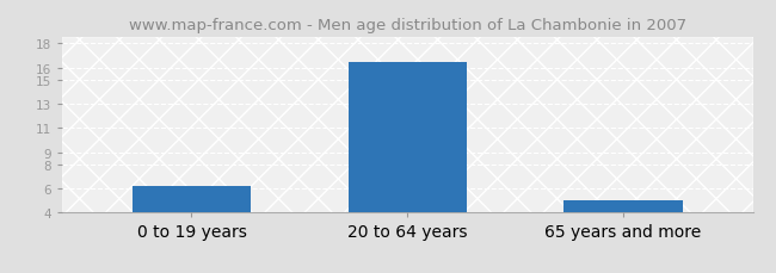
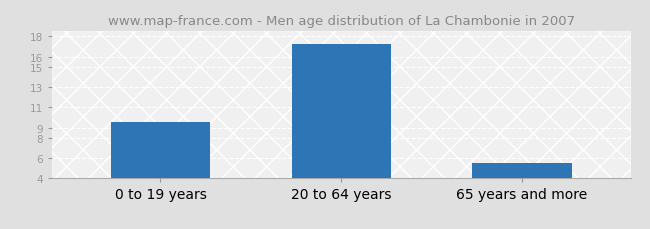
0 to 19 years: 6.2 -> 9.6
20 to 64 years: 16.5 -> 17.2
65 years and more: 5.0 -> 5.5
